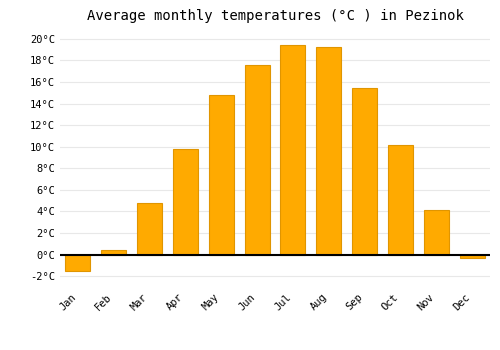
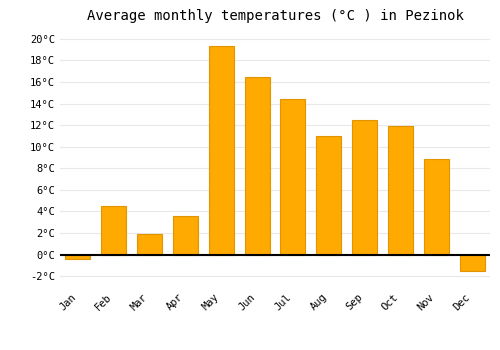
Jan: -1.5°C -> -0.4°C
Feb: 0.4°C -> 4.5°C
Mar: 4.8°C -> 1.9°C
Apr: 9.8°C -> 3.6°C
May: 14.8°C -> 19.3°C
Jun: 17.6°C -> 16.5°C
Jul: 19.4°C -> 14.4°C
Aug: 19.2°C -> 11.0°C
Sep: 15.4°C -> 12.5°C
Oct: 10.2°C -> 11.9°C
Nov: 4.1°C -> 8.9°C
Dec: -0.3°C -> -1.5°C
